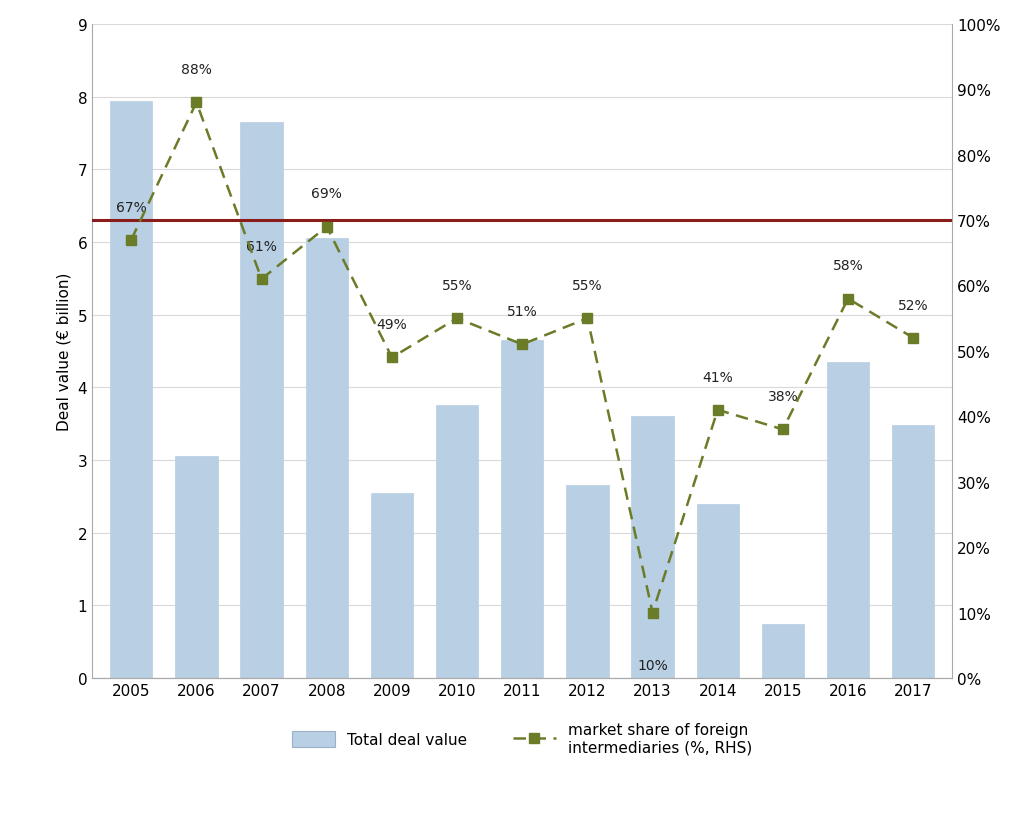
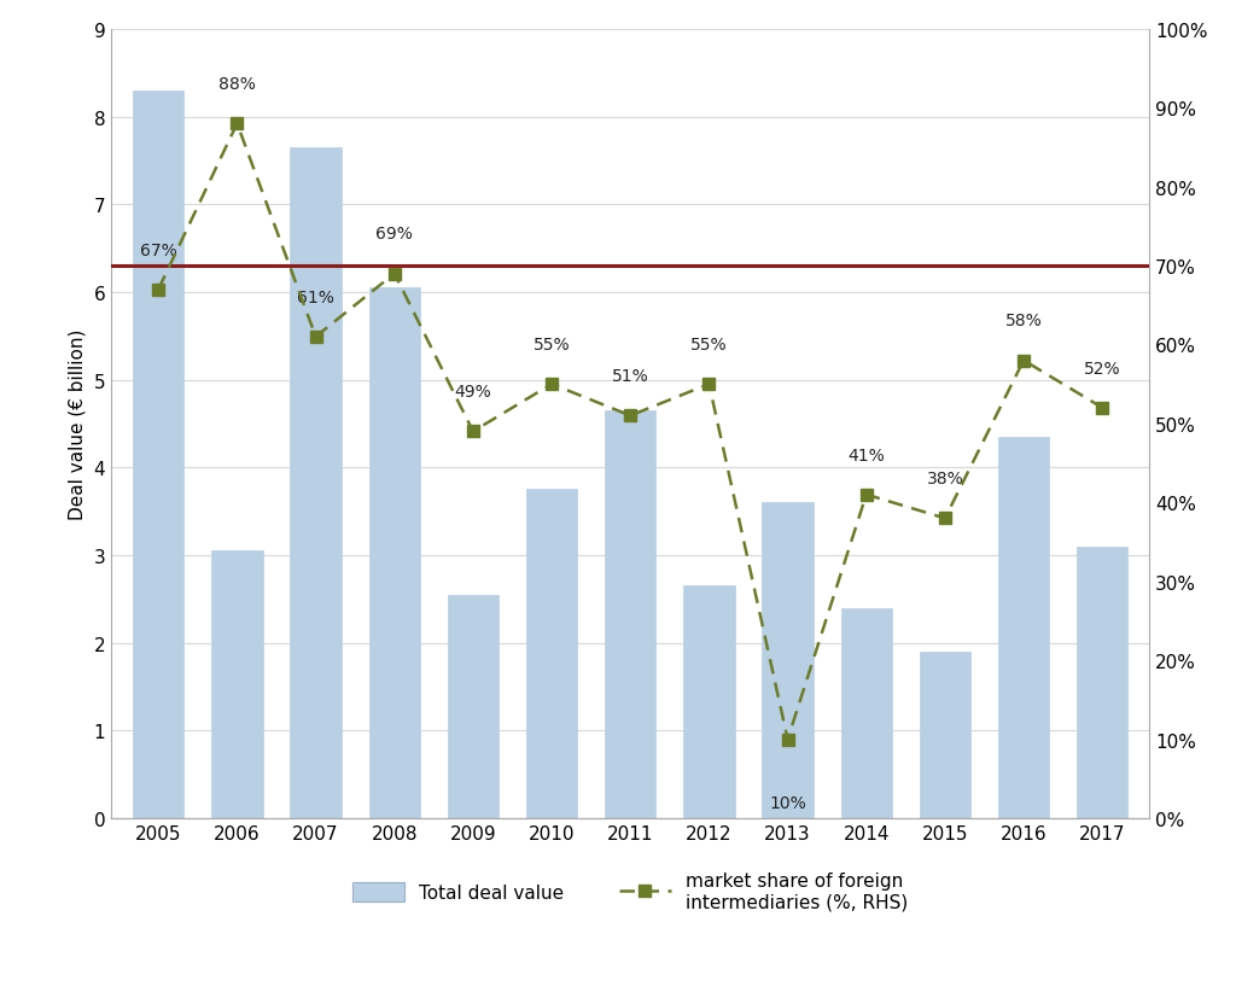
Total deal value/2005: 7.94 -> 8.30
Total deal value/2015: 0.74 -> 1.90
Total deal value/2017: 3.48 -> 3.10
